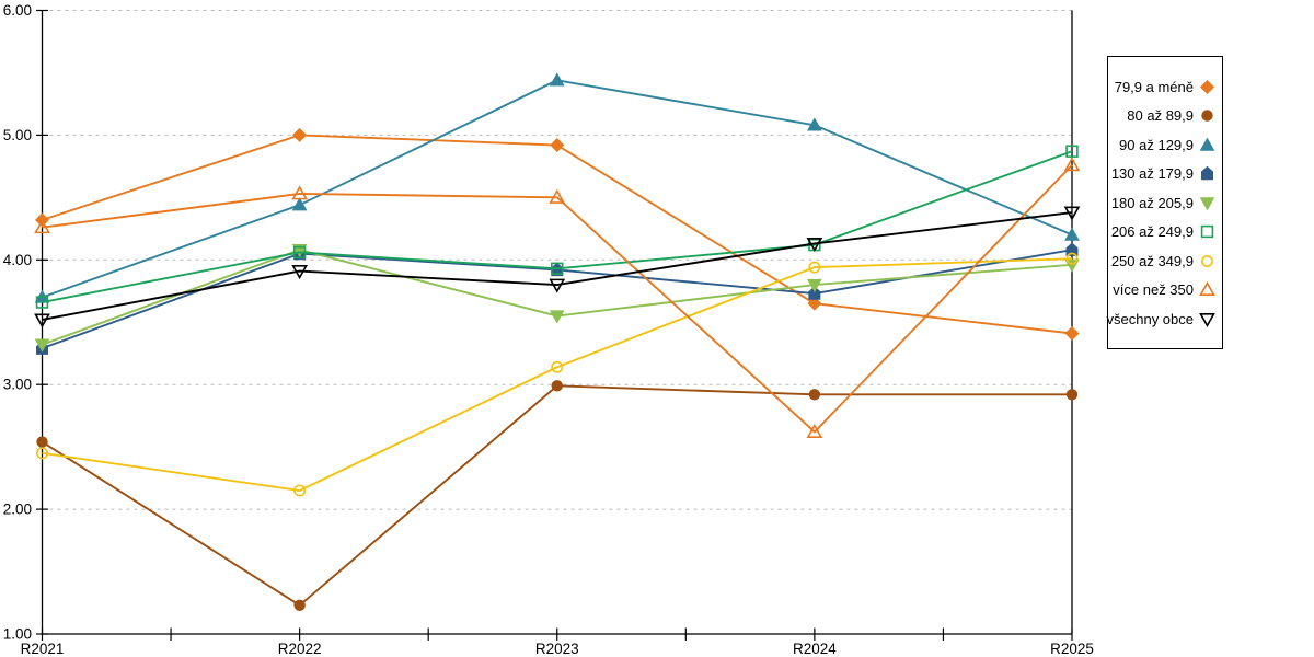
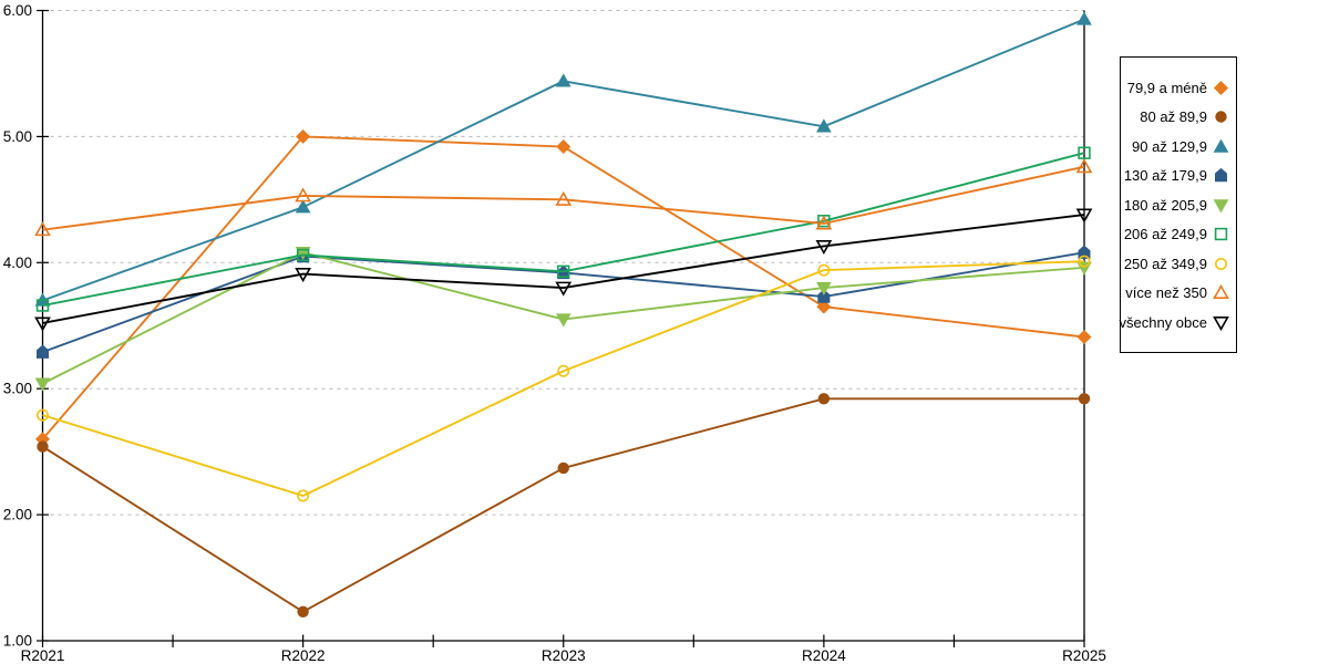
79,9 a méně/R2021: 4.32 -> 2.60
180 až 205,9/R2021: 3.32 -> 3.04
250 až 349,9/R2021: 2.45 -> 2.79
80 až 89,9/R2023: 2.99 -> 2.37
206 až 249,9/R2024: 4.12 -> 4.33
více než 350/R2024: 2.62 -> 4.31
90 až 129,9/R2025: 4.20 -> 5.93
